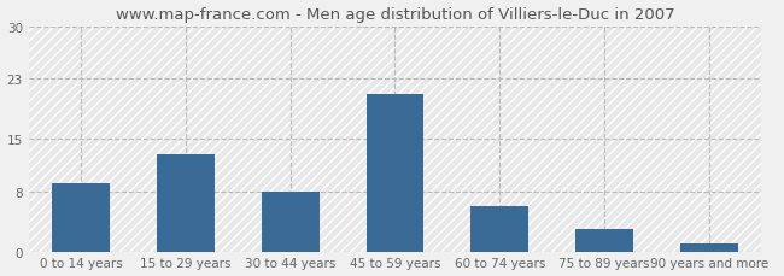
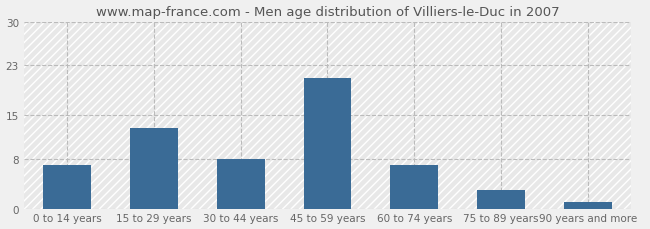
0 to 14 years: 9 -> 7
60 to 74 years: 6 -> 7
